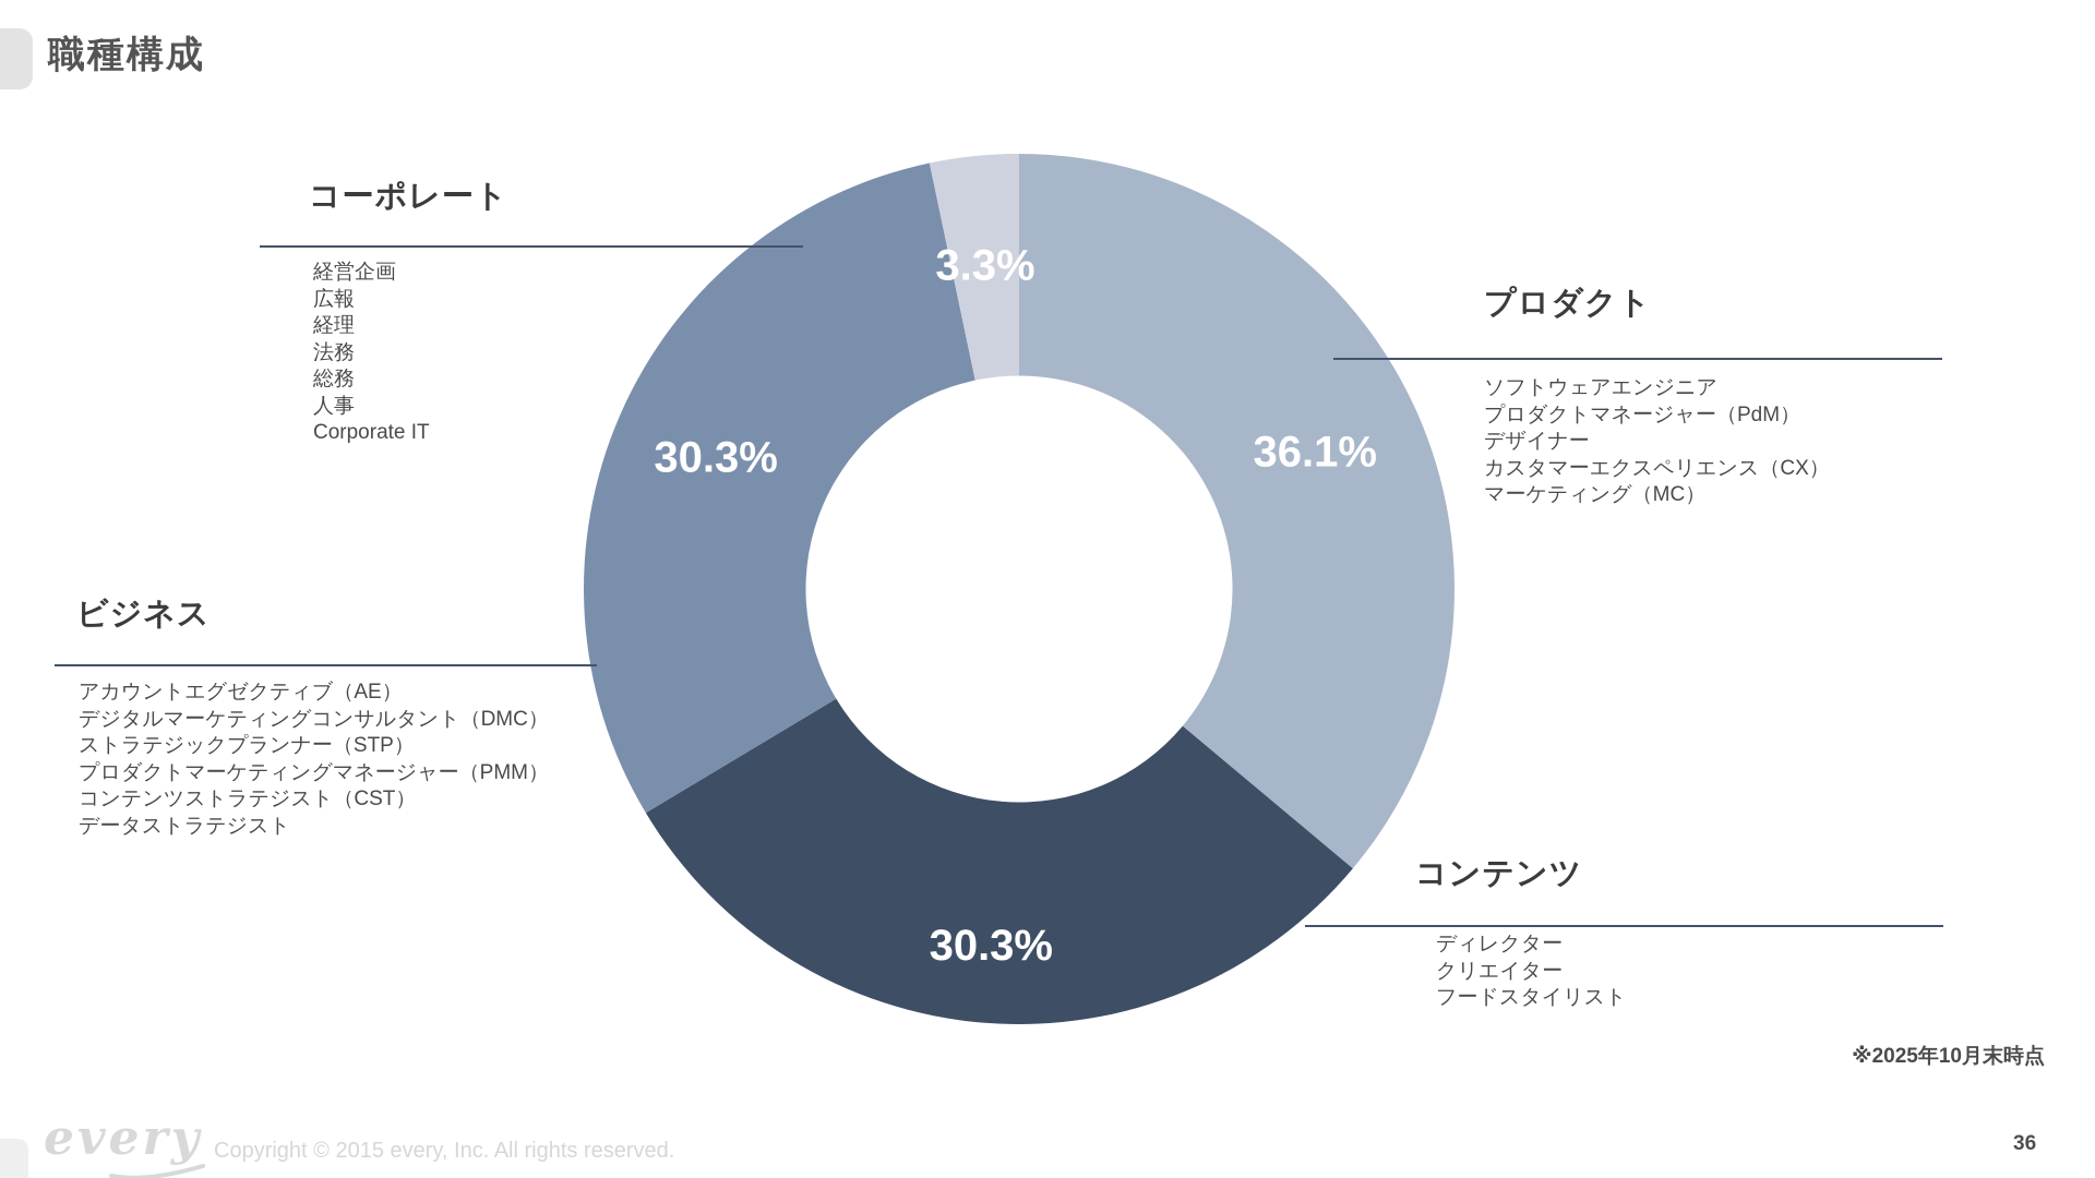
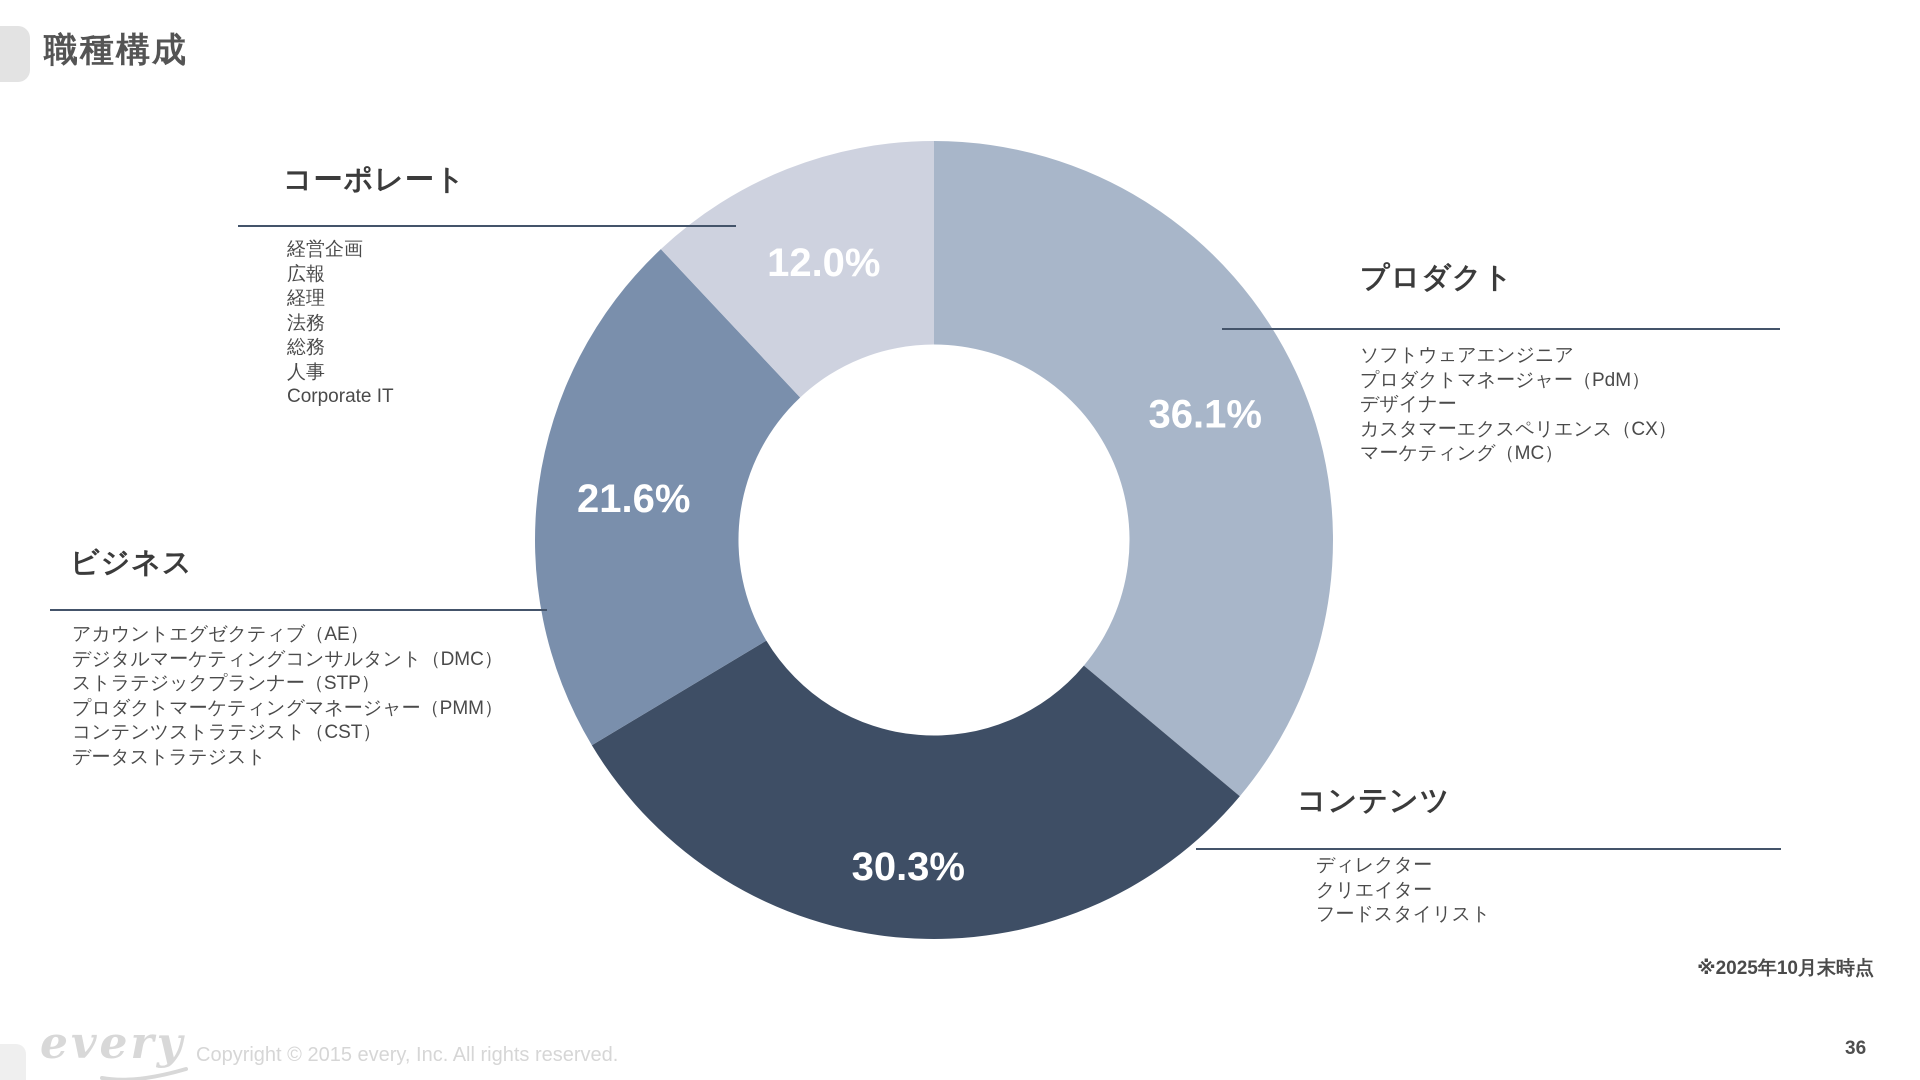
ビジネス: 30.3% -> 21.6%
コーポレート: 3.3% -> 12.0%
